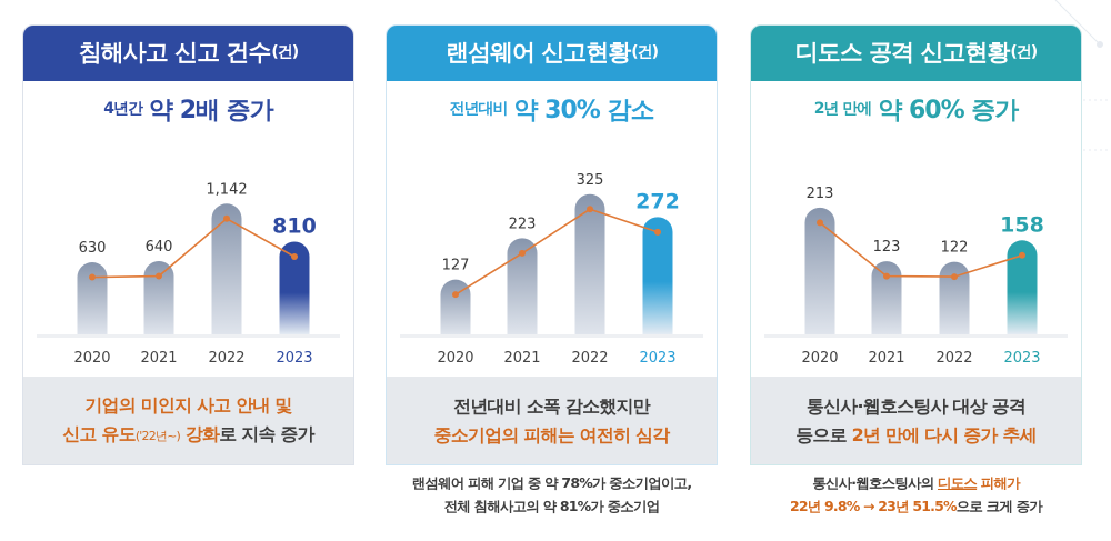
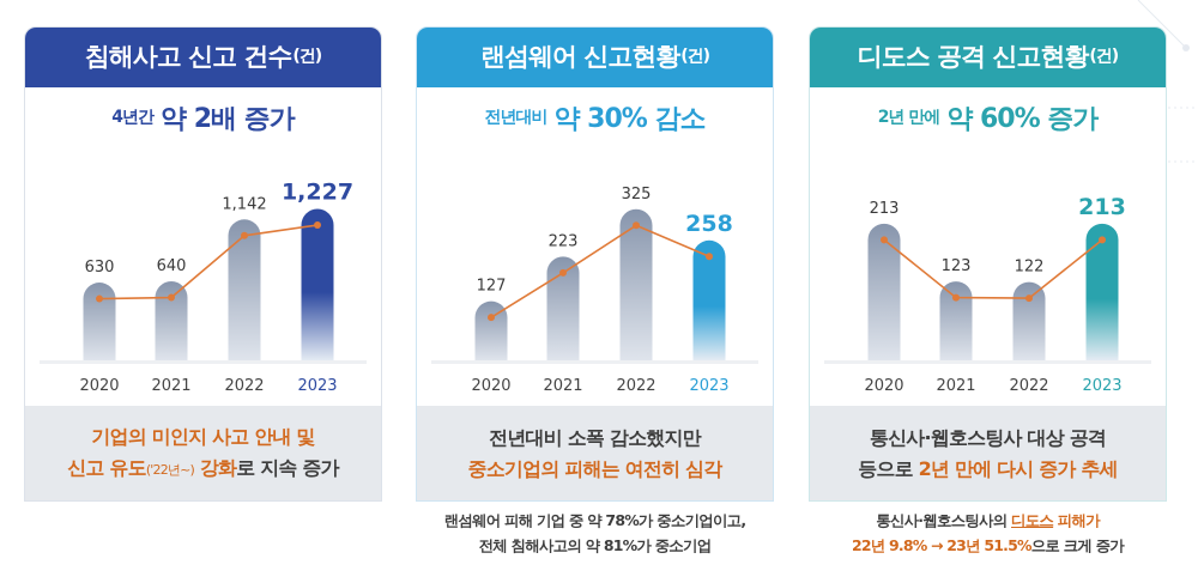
침해사고 신고 건수(건)/2023: 810 -> 1,227
랜섬웨어 신고현황(건)/2023: 272 -> 258
디도스 공격 신고현황(건)/2023: 158 -> 213
